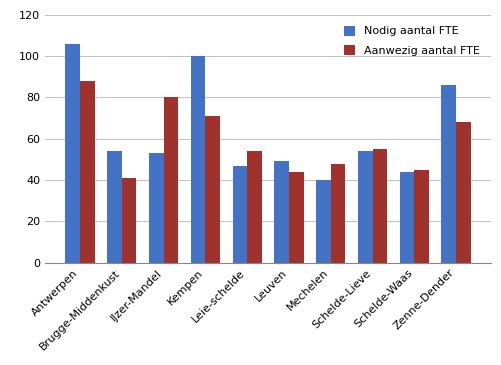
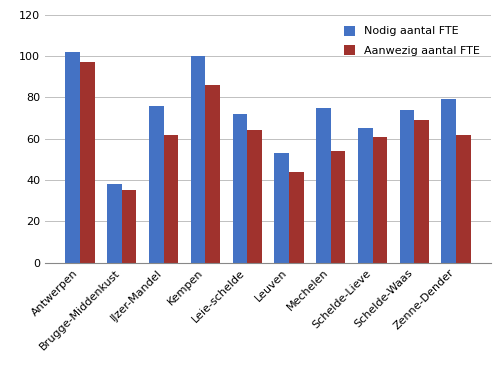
Nodig aantal FTE/Antwerpen: 106 -> 102
Aanwezig aantal FTE/Antwerpen: 88 -> 97
Nodig aantal FTE/Brugge-Middenkust: 54 -> 38
Aanwezig aantal FTE/Brugge-Middenkust: 41 -> 35
Nodig aantal FTE/IJzer-Mandel: 53 -> 76
Aanwezig aantal FTE/IJzer-Mandel: 80 -> 62
Aanwezig aantal FTE/Kempen: 71 -> 86
Nodig aantal FTE/Leie-schelde: 47 -> 72
Aanwezig aantal FTE/Leie-schelde: 54 -> 64
Nodig aantal FTE/Leuven: 49 -> 53
Nodig aantal FTE/Mechelen: 40 -> 75
Aanwezig aantal FTE/Mechelen: 48 -> 54
Nodig aantal FTE/Schelde-Lieve: 54 -> 65
Aanwezig aantal FTE/Schelde-Lieve: 55 -> 61
Nodig aantal FTE/Schelde-Waas: 44 -> 74
Aanwezig aantal FTE/Schelde-Waas: 45 -> 69
Nodig aantal FTE/Zenne-Dender: 86 -> 79
Aanwezig aantal FTE/Zenne-Dender: 68 -> 62
